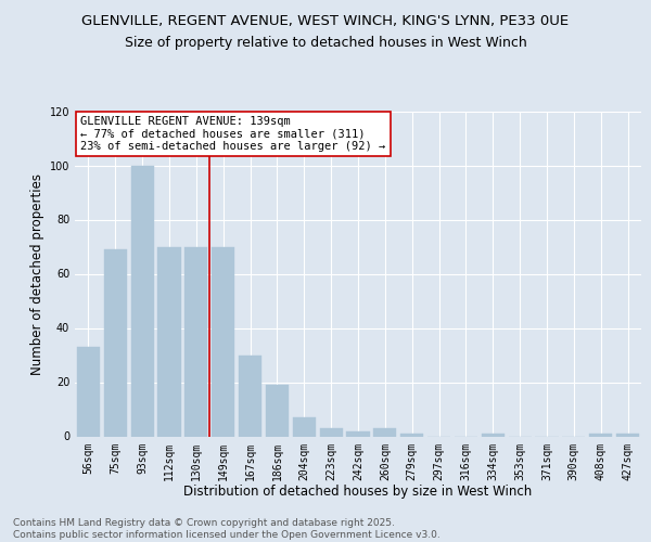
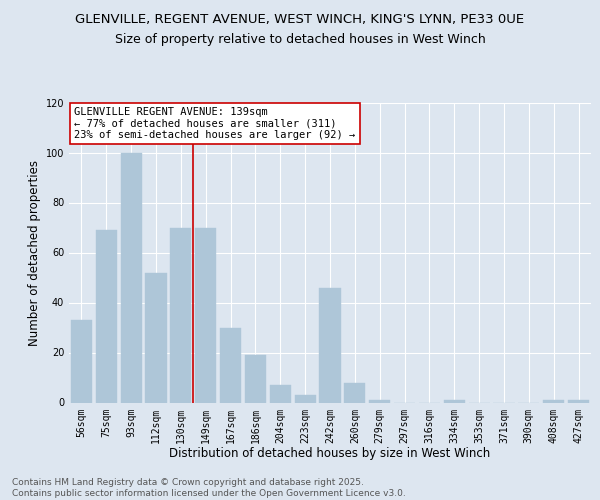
112sqm: 70 -> 52
242sqm: 2 -> 46
260sqm: 3 -> 8
